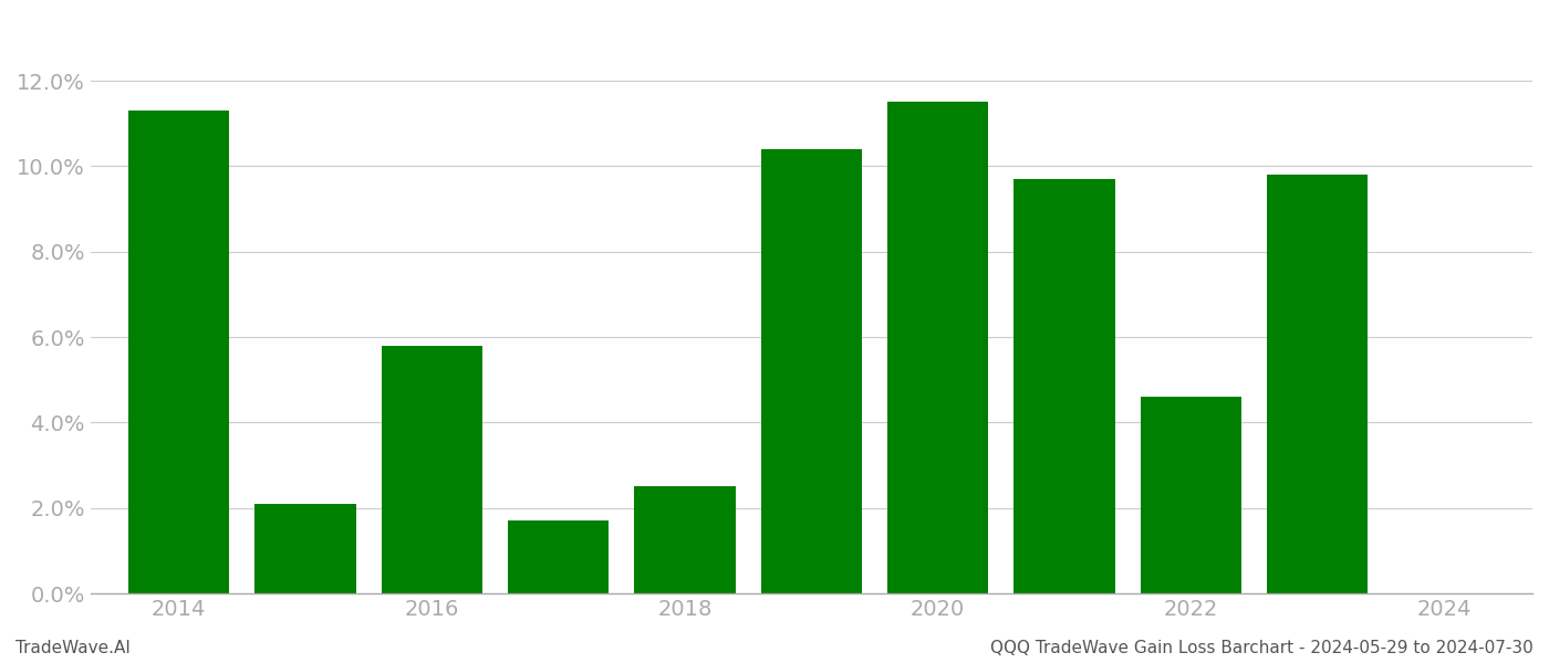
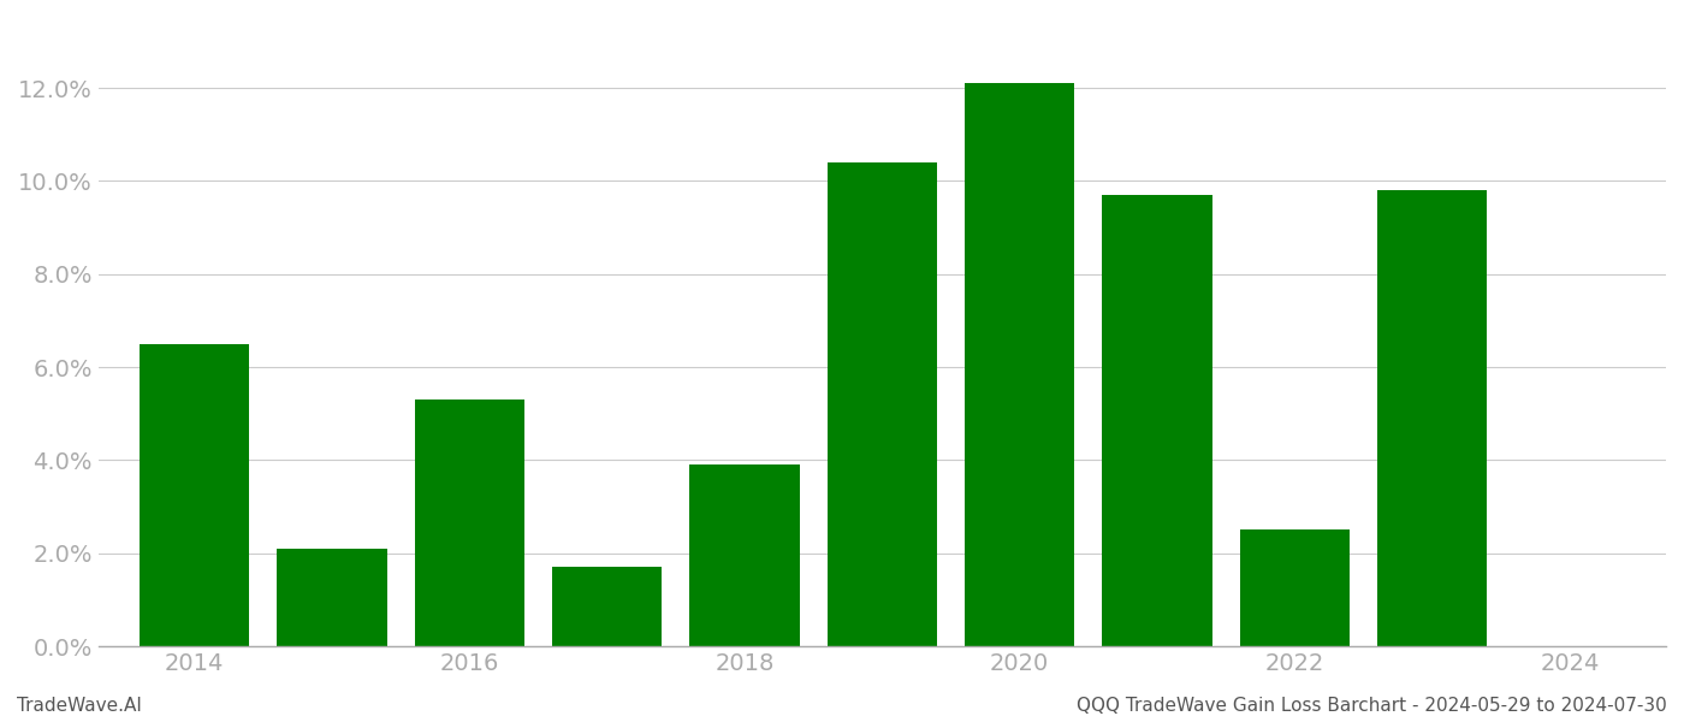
2014: 11.3% -> 6.5%
2016: 5.8% -> 5.3%
2018: 2.5% -> 3.9%
2020: 11.5% -> 12.1%
2022: 4.6% -> 2.5%
